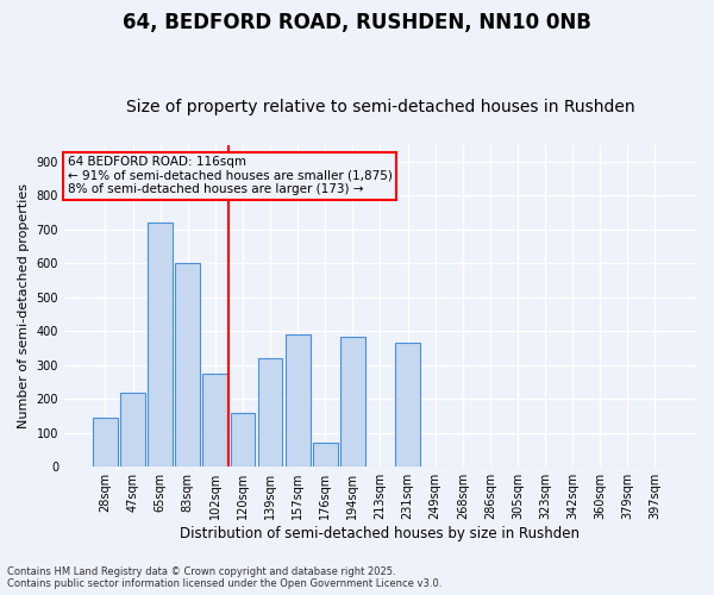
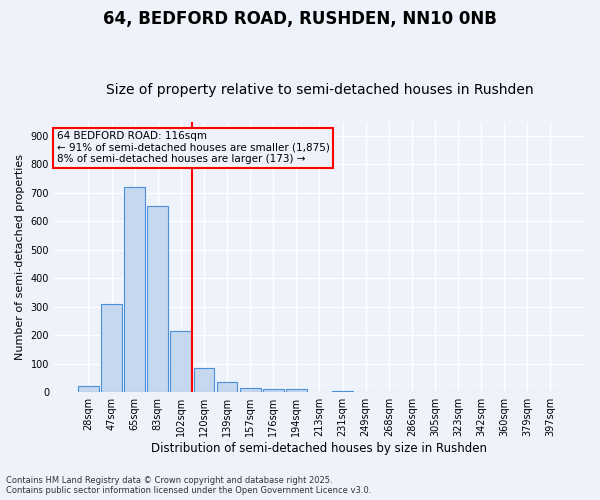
28sqm: 145 -> 22
47sqm: 220 -> 310
83sqm: 600 -> 655
102sqm: 275 -> 215
120sqm: 160 -> 85
139sqm: 320 -> 37
157sqm: 390 -> 14
176sqm: 70 -> 13
194sqm: 385 -> 11
231sqm: 365 -> 6
